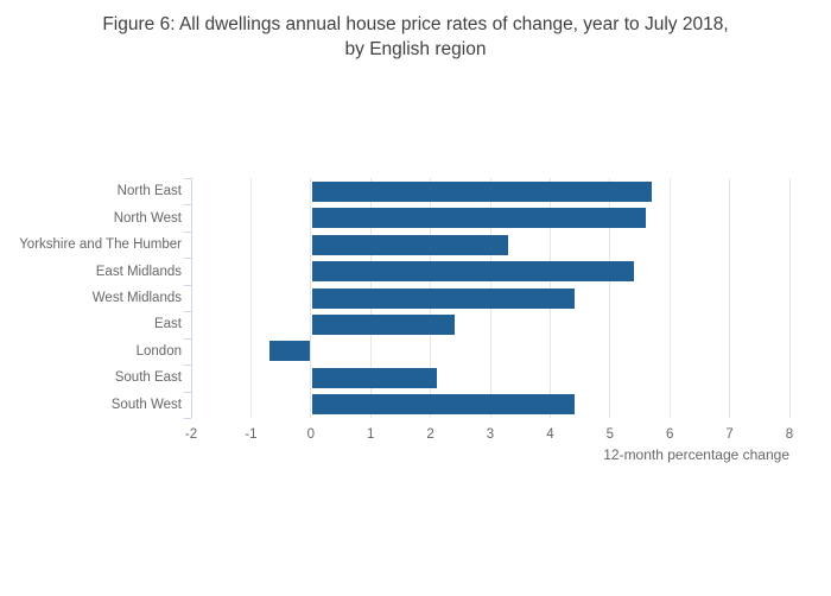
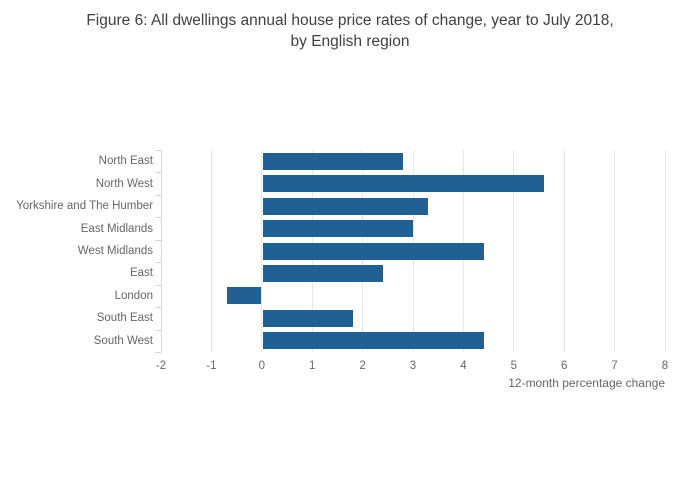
North East: 5.7 -> 2.8
East Midlands: 5.4 -> 3.0
South East: 2.1 -> 1.8
